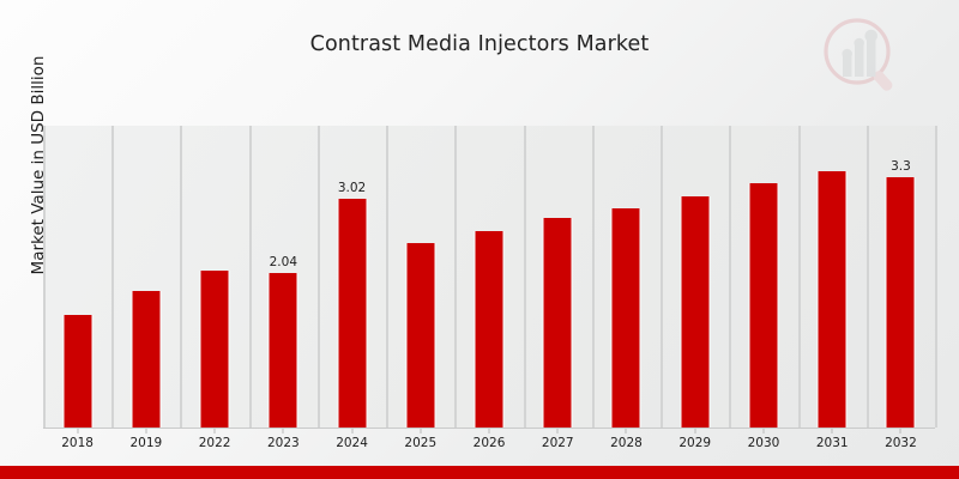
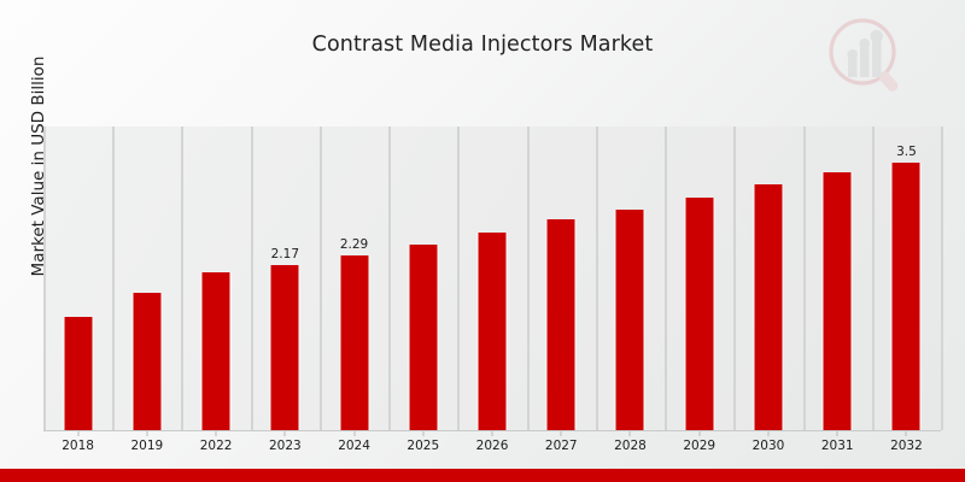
2023: 2.04 -> 2.17
2024: 3.02 -> 2.29
2032: 3.3 -> 3.5
